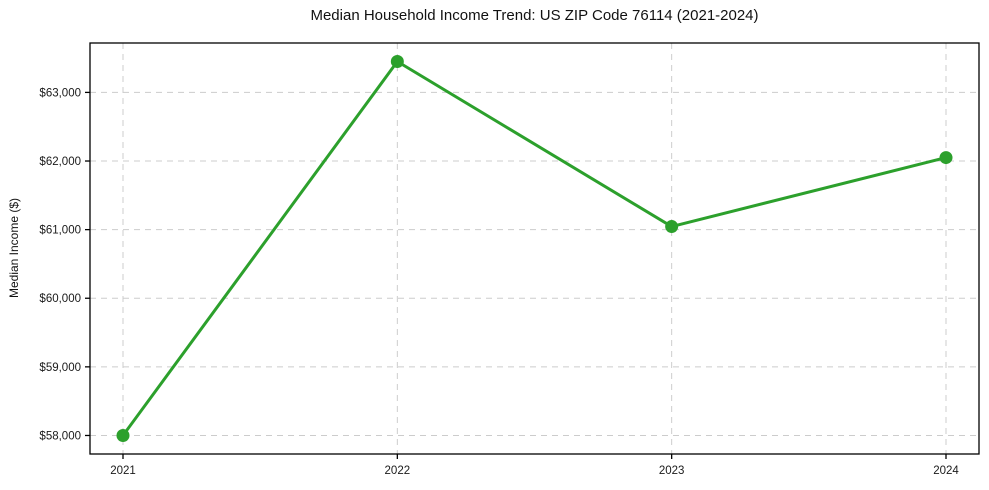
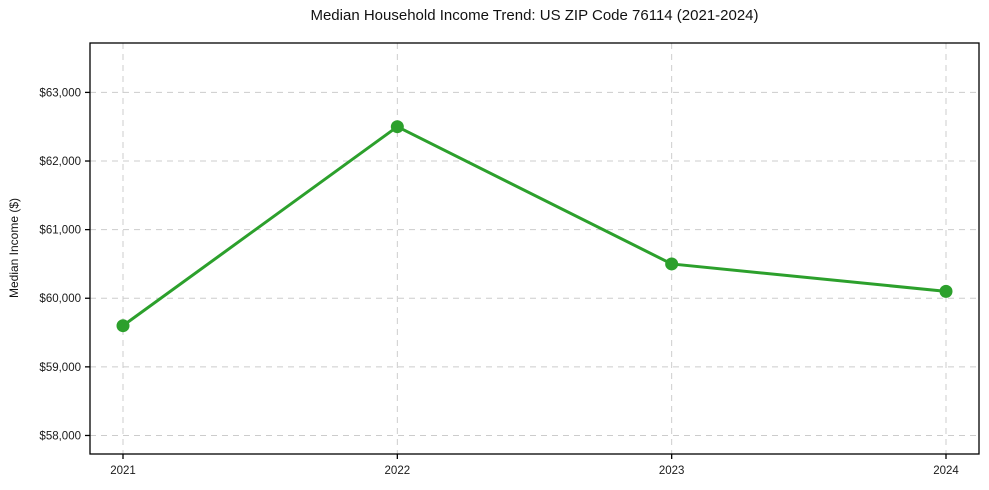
2021: $58000 -> $59600
2022: $63400 -> $62500
2023: $61000 -> $60500
2024: $62000 -> $60100
